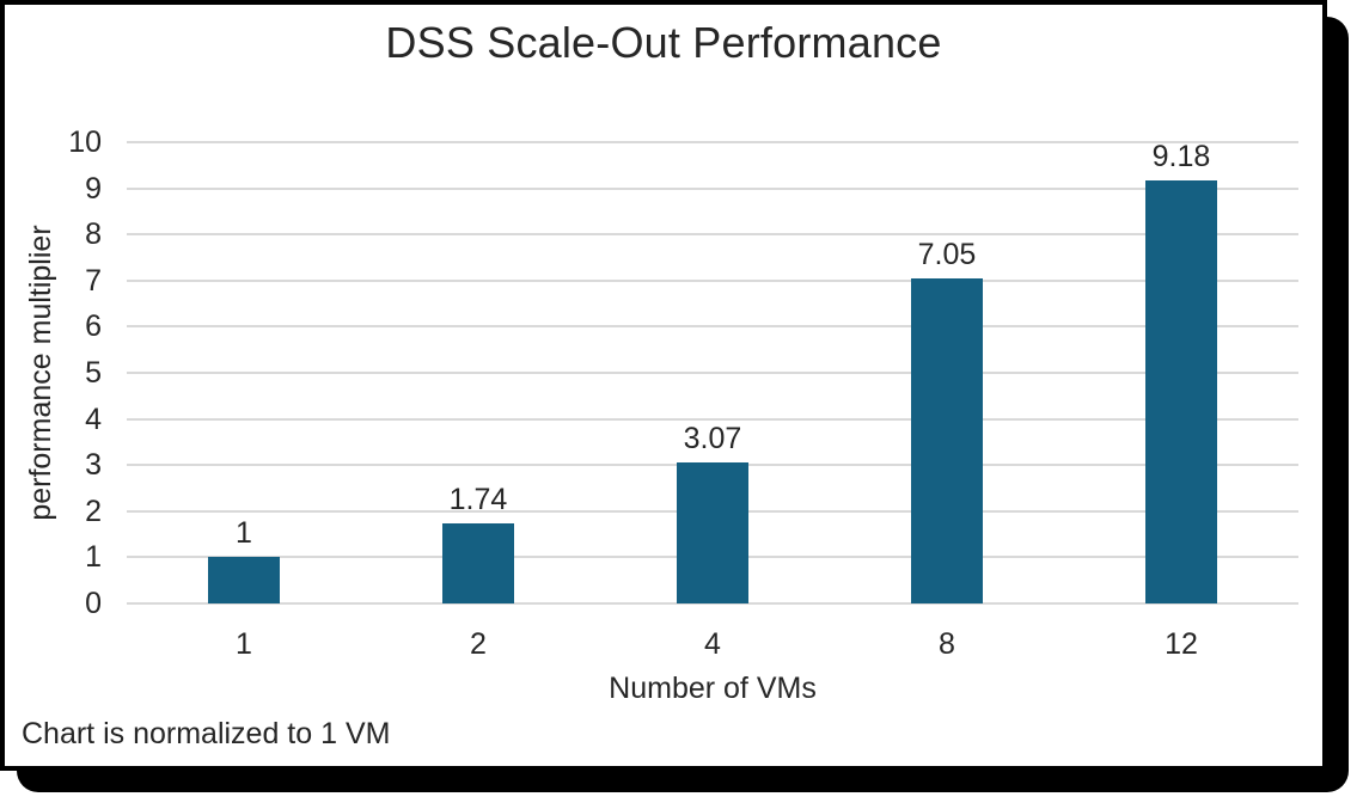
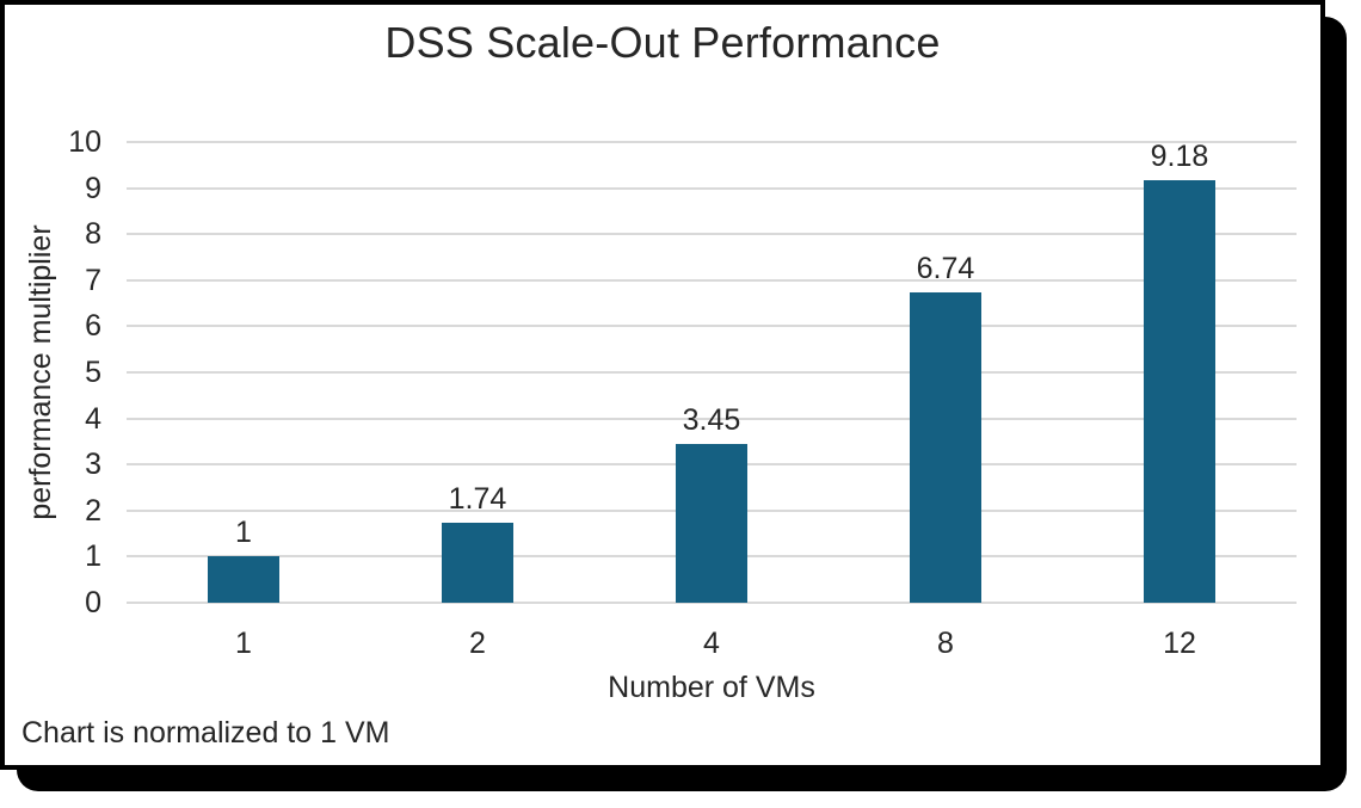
4: 3.07 -> 3.45
8: 7.05 -> 6.74
